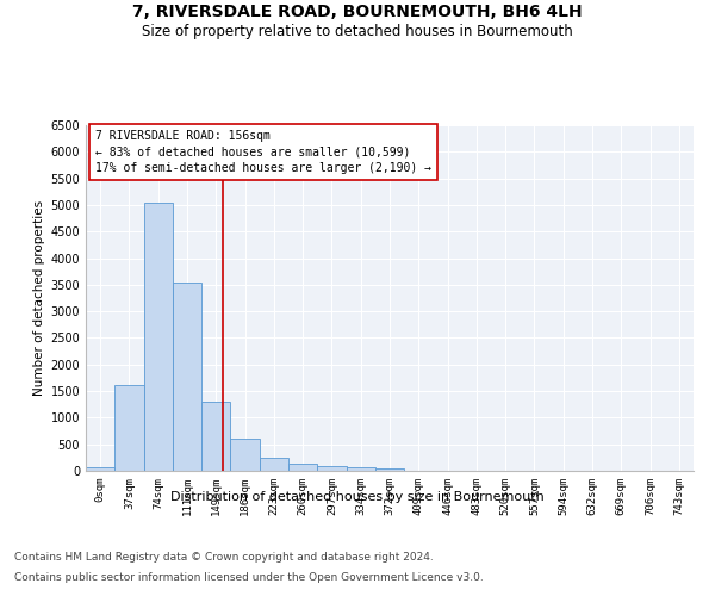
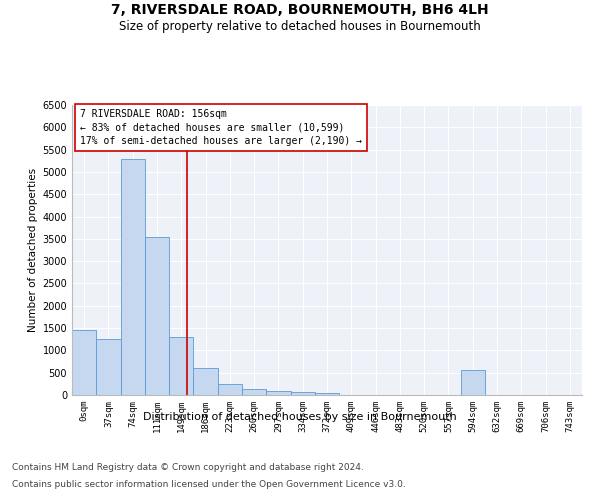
0sqm: 60 -> 1450
37sqm: 1620 -> 1250
74sqm: 5050 -> 5300
594sqm: 0 -> 550
